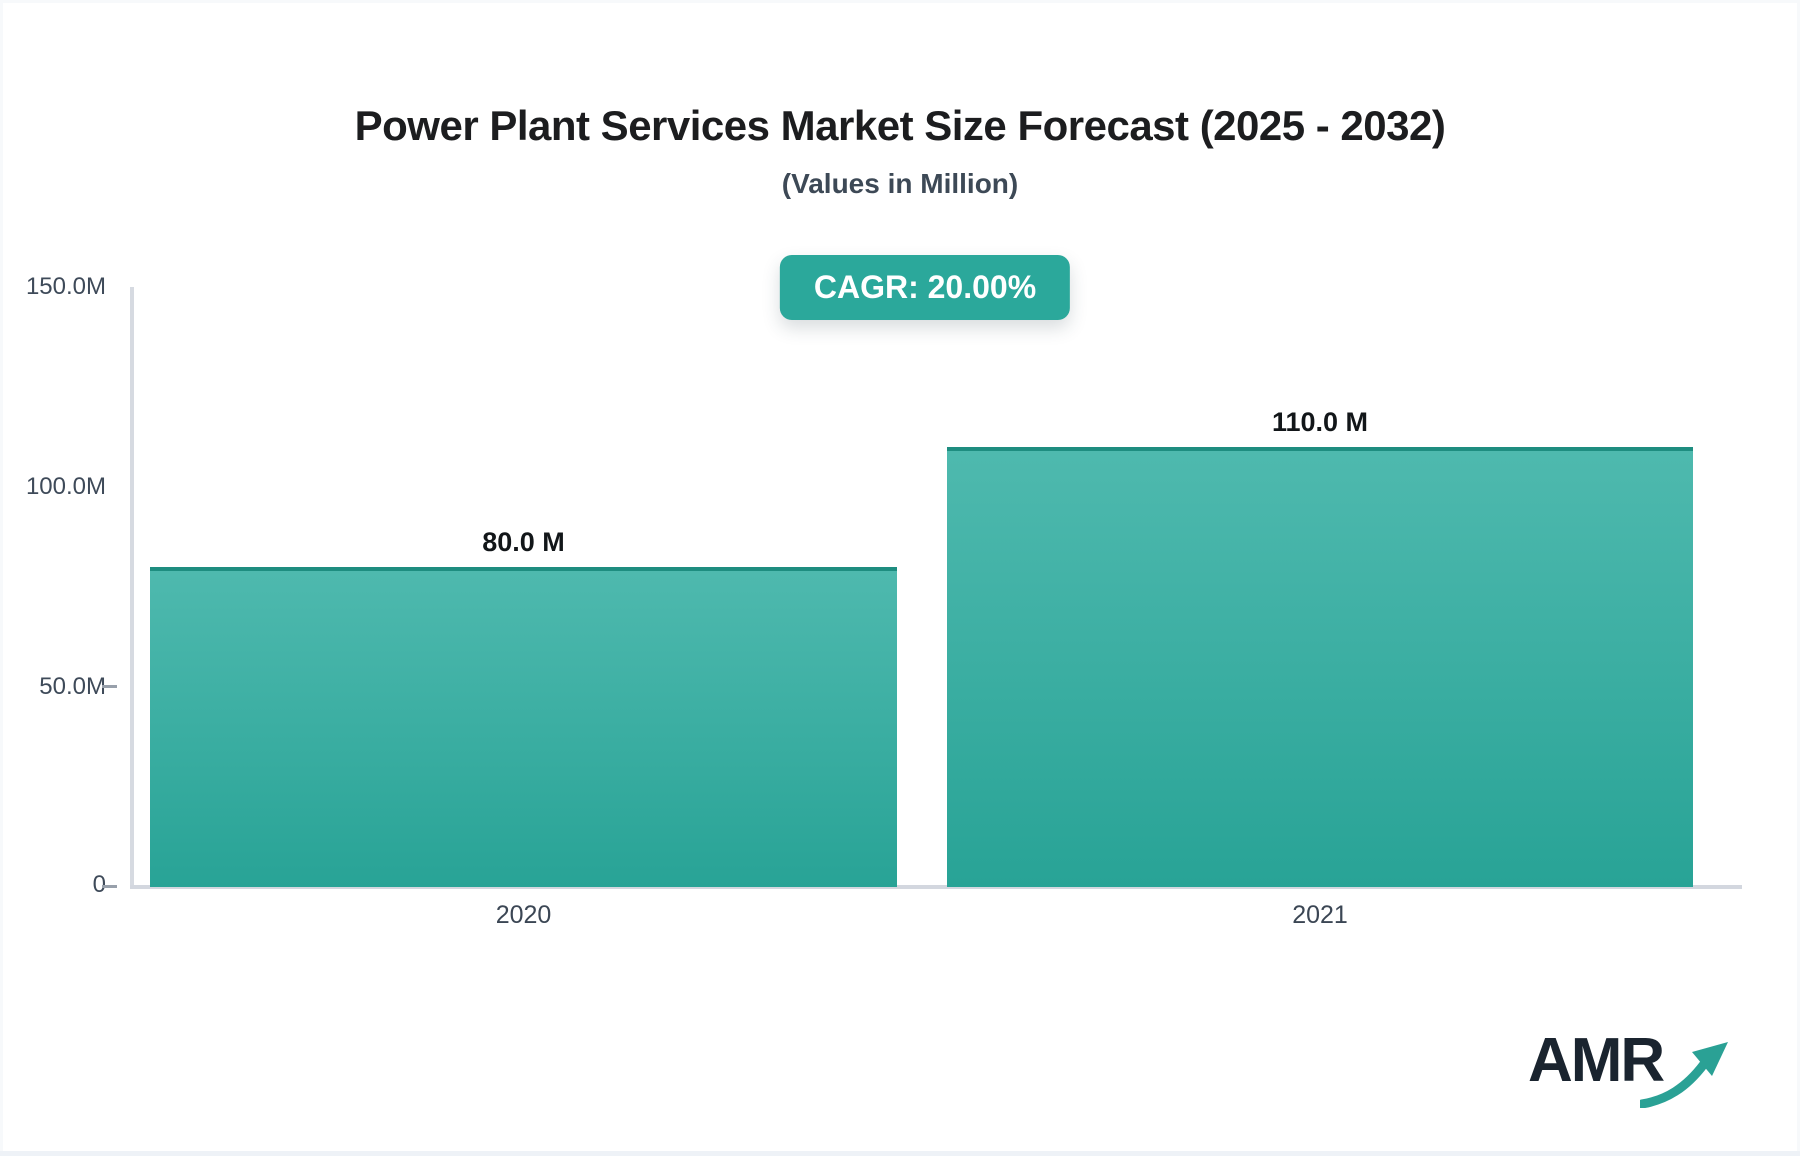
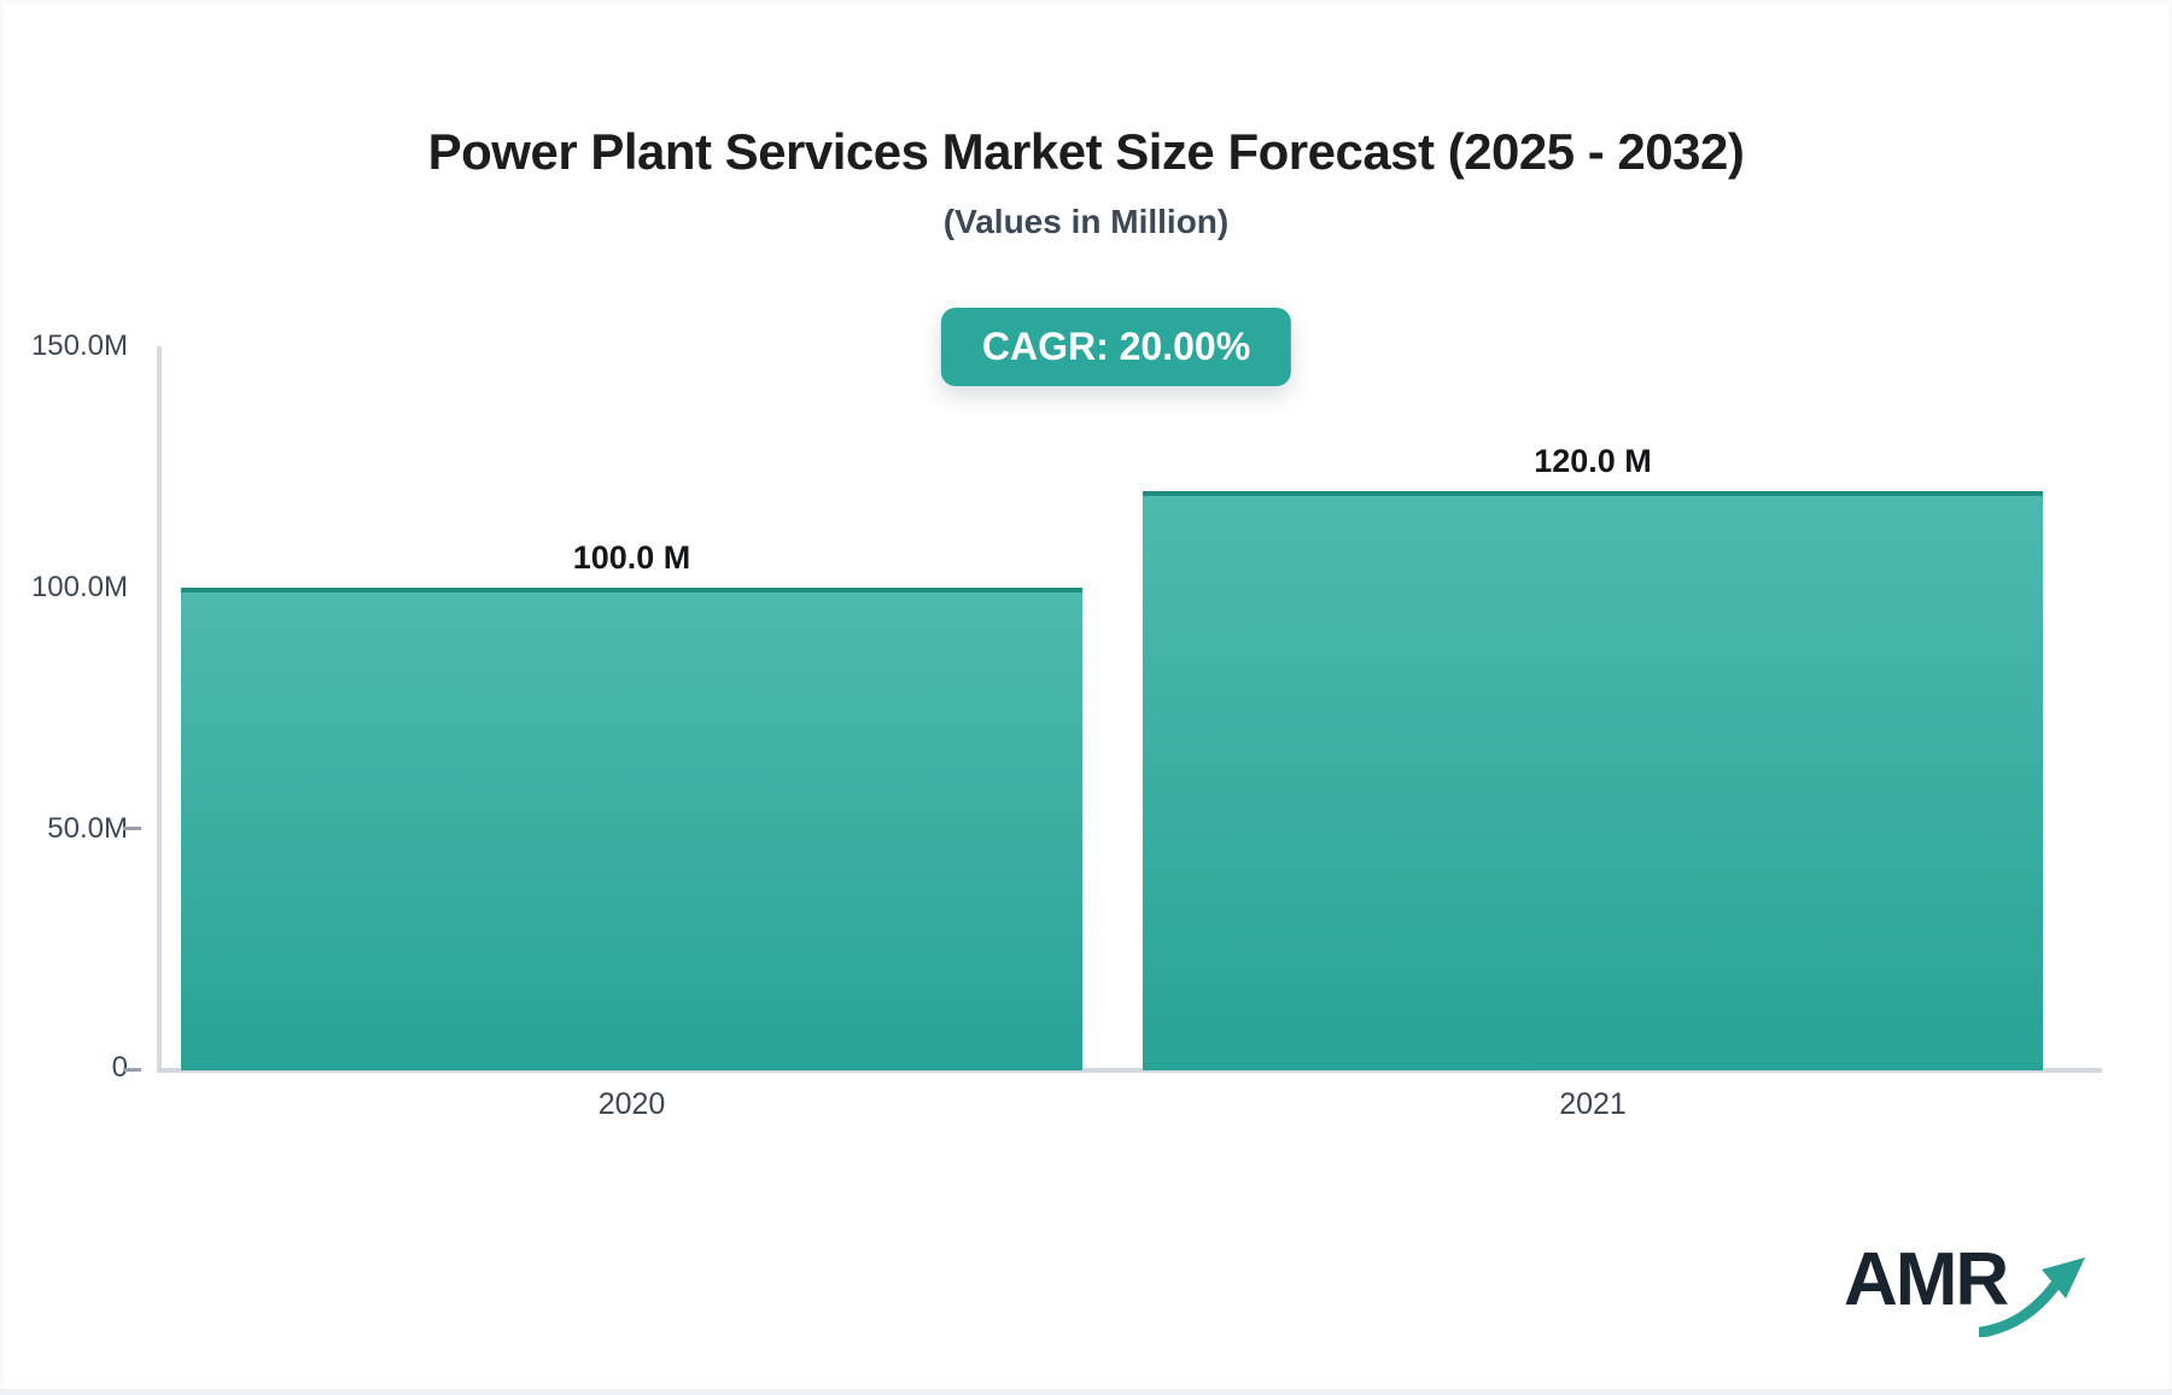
2020: 80.0 -> 100.0
2021: 110.0 -> 120.0
